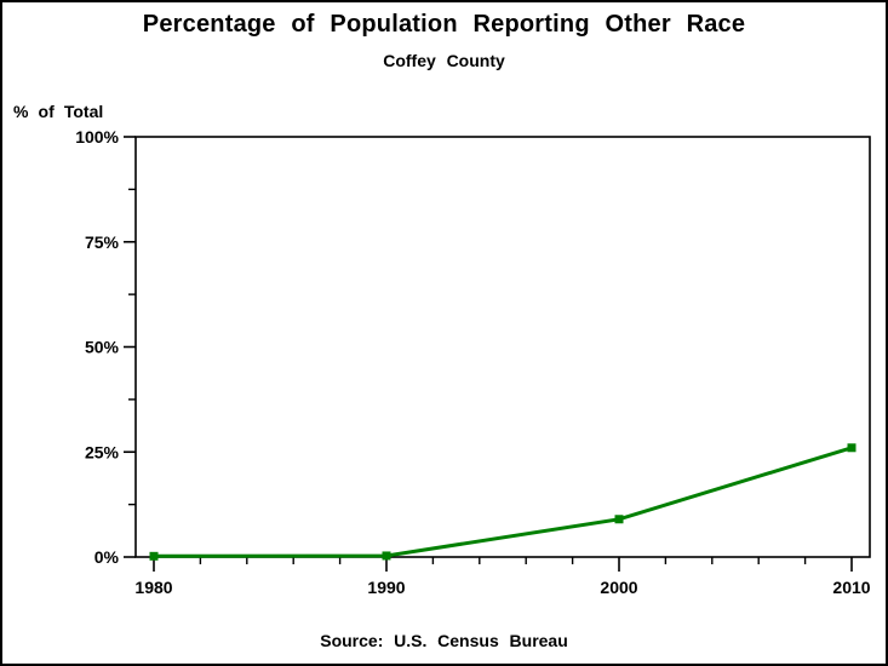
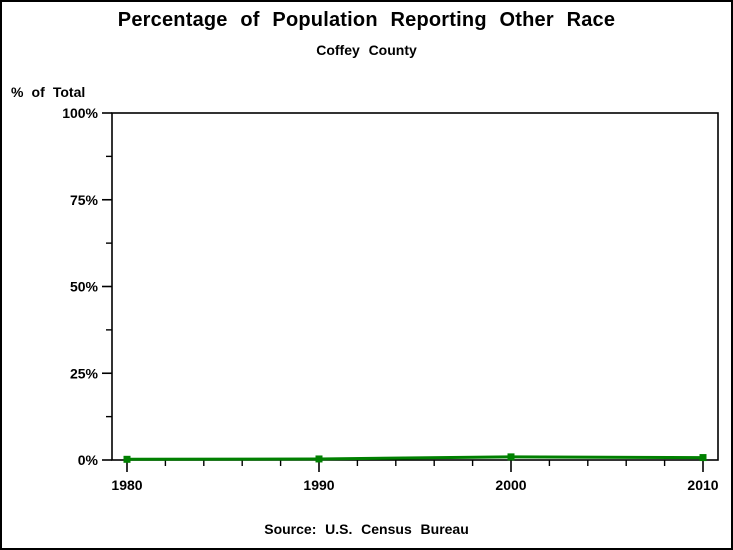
2000: 9% -> 1%
2010: 26% -> 1%
